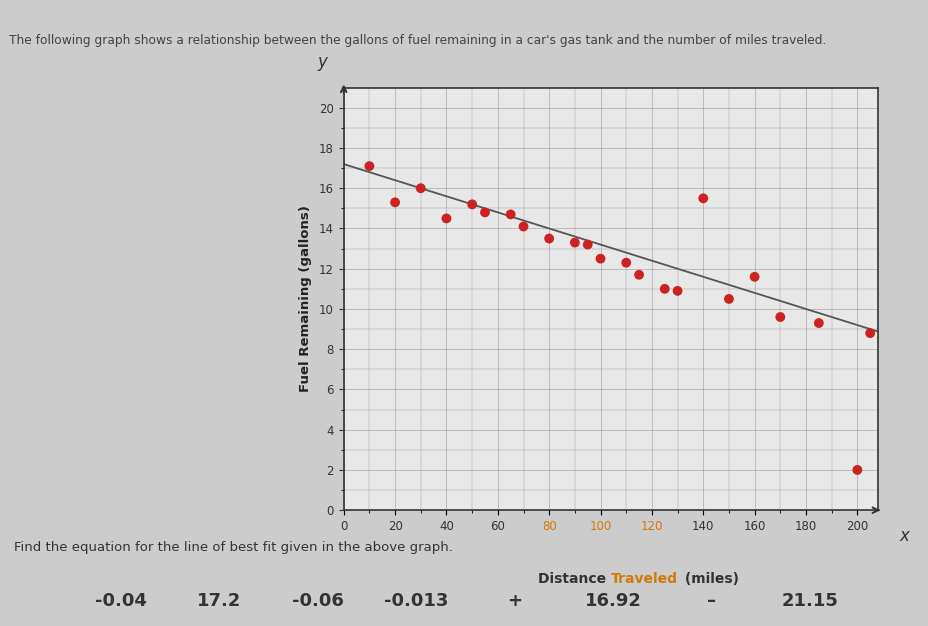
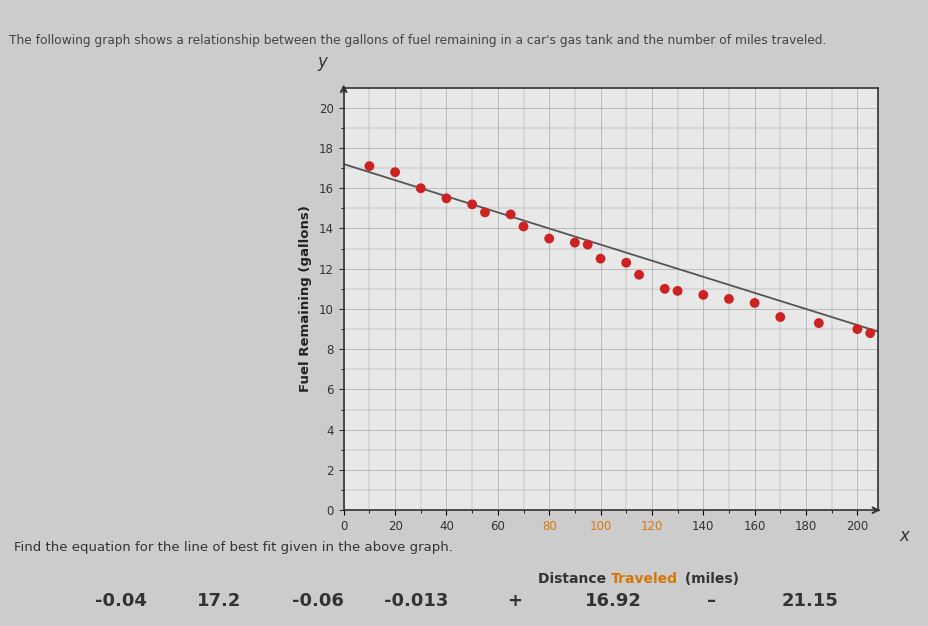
20: 15.3 -> 16.8
40: 14.5 -> 15.5
140: 15.5 -> 10.7
160: 11.6 -> 10.3
200: 2.0 -> 9.0
